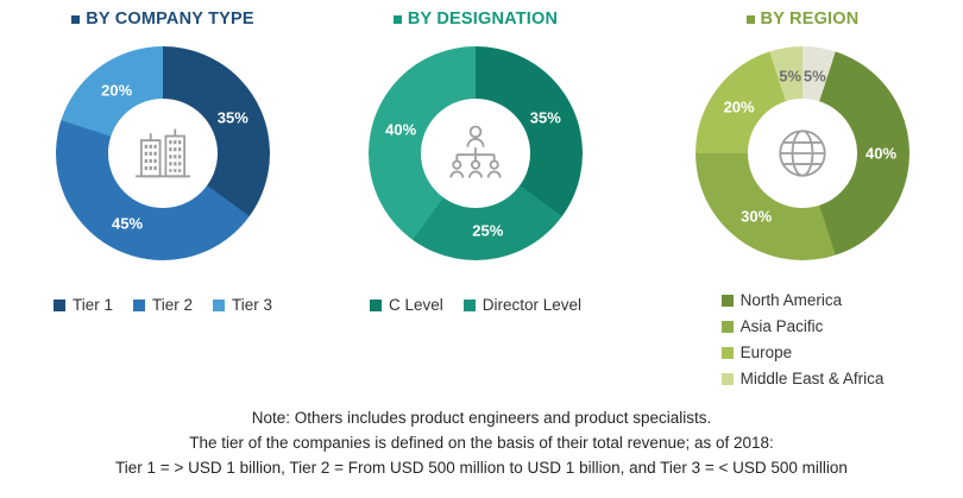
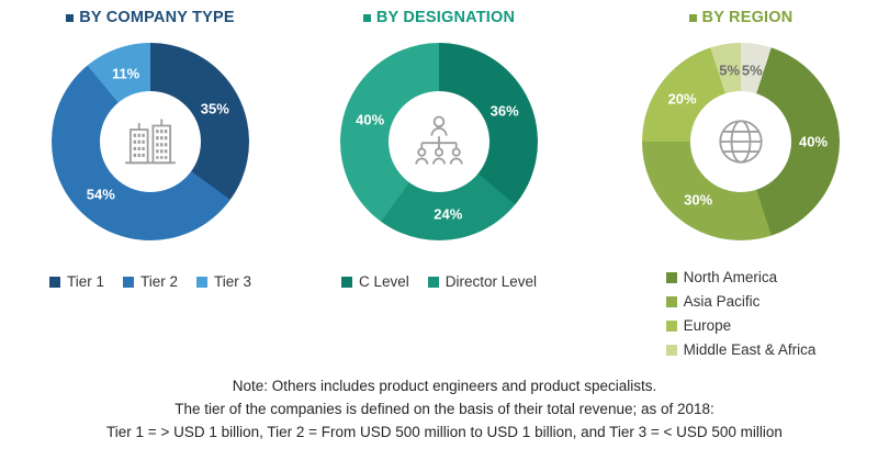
BY COMPANY TYPE/Tier 2: 45% -> 54%
BY COMPANY TYPE/Tier 3: 20% -> 11%
BY DESIGNATION/C Level: 35% -> 36%
BY DESIGNATION/Director Level: 25% -> 24%
